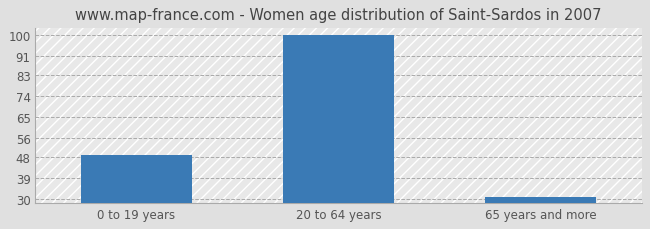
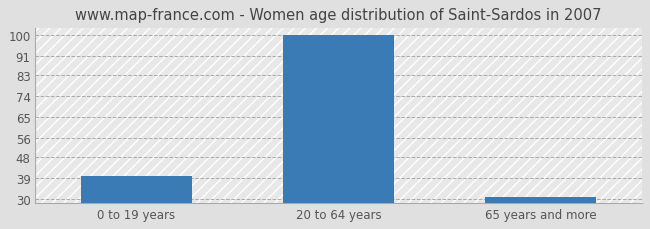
0 to 19 years: 49 -> 40
